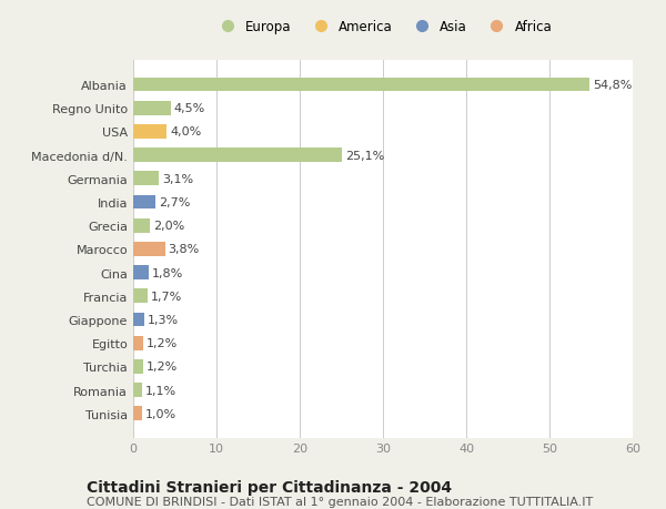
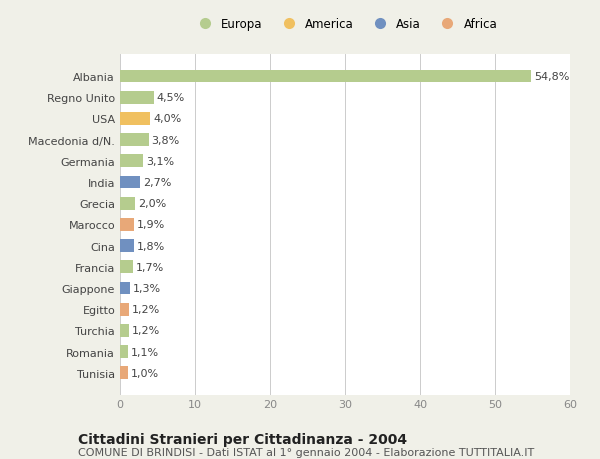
Macedonia d/N.: 25,1% -> 3,8%
Marocco: 3,8% -> 1,9%
